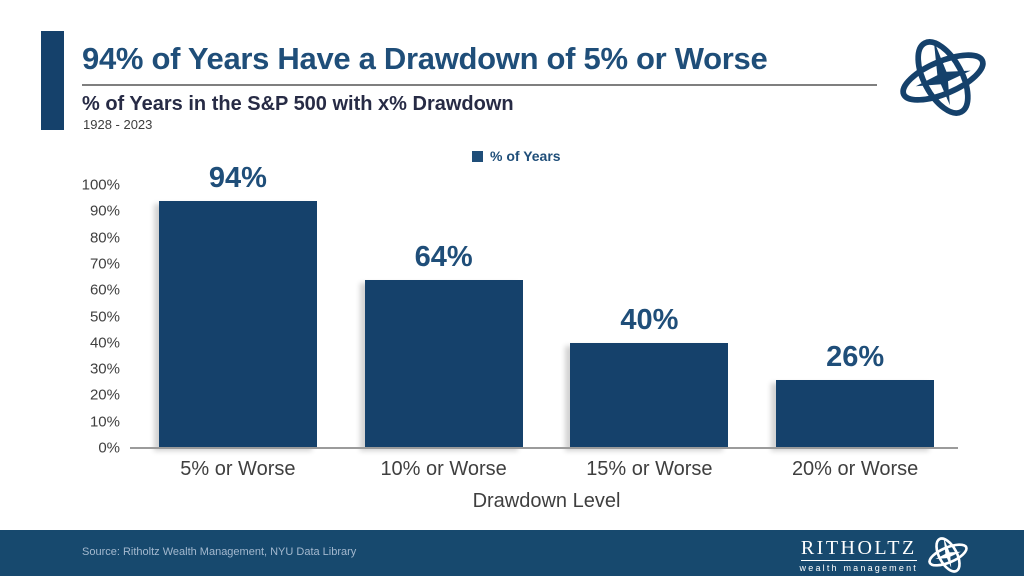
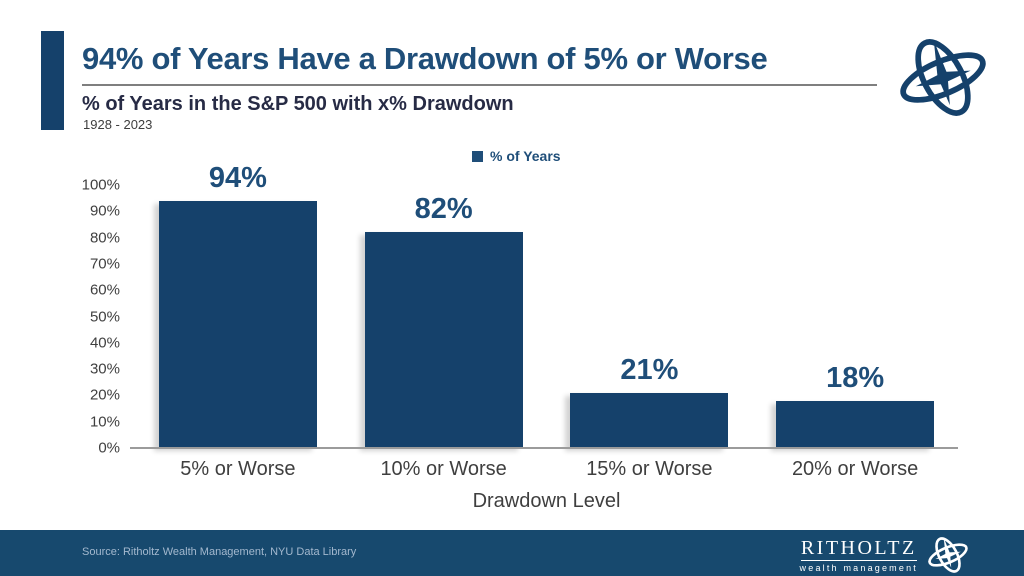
10% or Worse: 64% -> 82%
15% or Worse: 40% -> 21%
20% or Worse: 26% -> 18%
